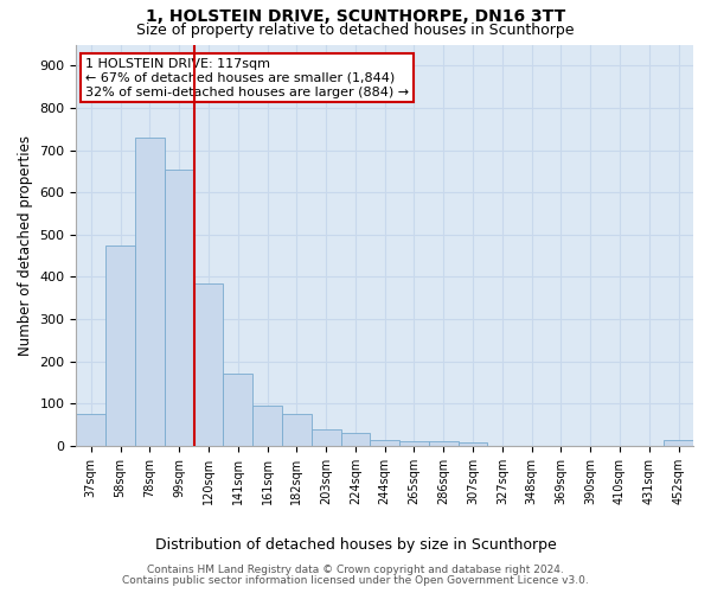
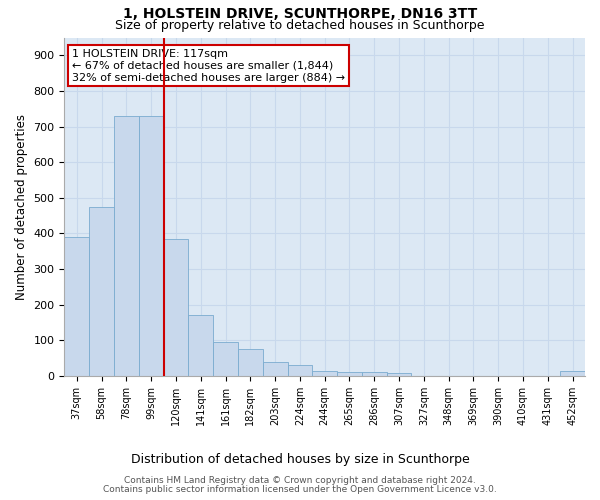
37sqm: 75 -> 390
99sqm: 655 -> 730
